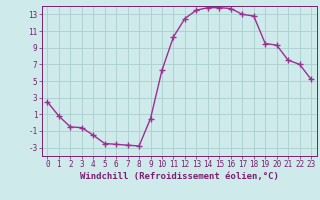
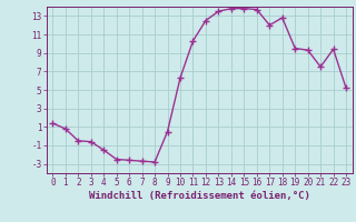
0: 2.5 -> 1.4
17: 13.0 -> 12.0
22: 7.0 -> 9.4
